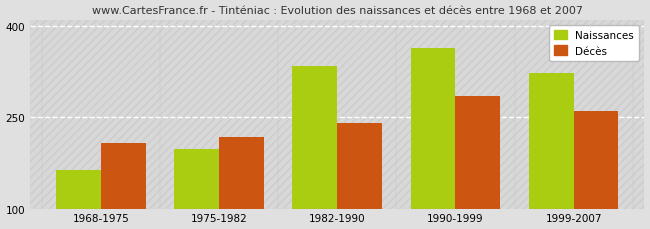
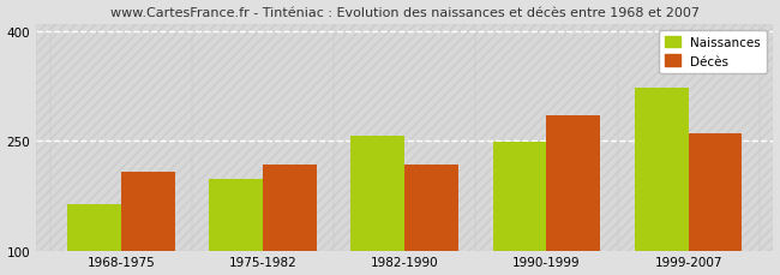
Naissances/1982-1990: 334 -> 257
Décès/1982-1990: 240 -> 218
Naissances/1990-1999: 364 -> 248
